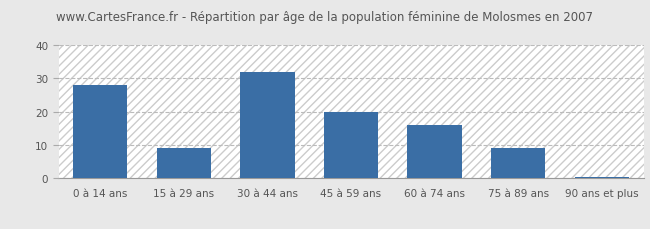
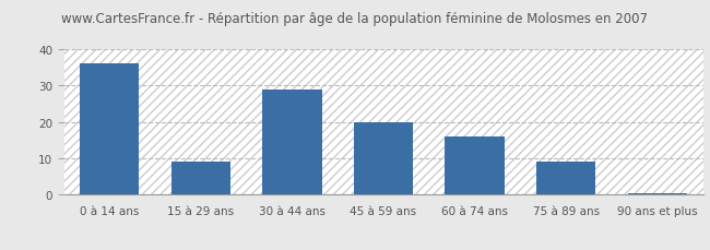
0 à 14 ans: 28.0 -> 36.0
30 à 44 ans: 32.0 -> 29.0
